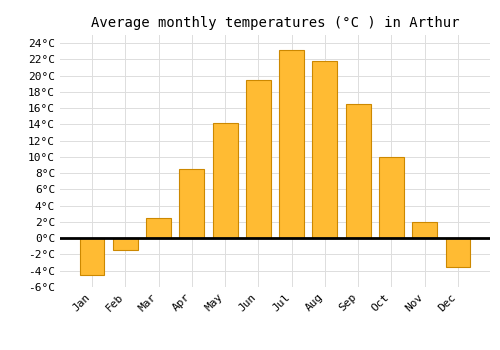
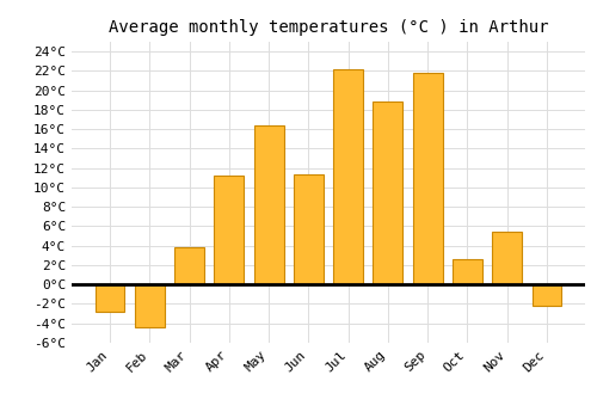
Jan: -4.5°C -> -2.8°C
Feb: -1.5°C -> -4.4°C
Mar: 2.5°C -> 3.8°C
Apr: 8.5°C -> 11.2°C
May: 14.2°C -> 16.4°C
Jun: 19.5°C -> 11.4°C
Jul: 23.2°C -> 22.2°C
Aug: 21.8°C -> 18.8°C
Sep: 16.5°C -> 21.8°C
Oct: 10.0°C -> 2.6°C
Nov: 2.0°C -> 5.4°C
Dec: -3.5°C -> -2.2°C
